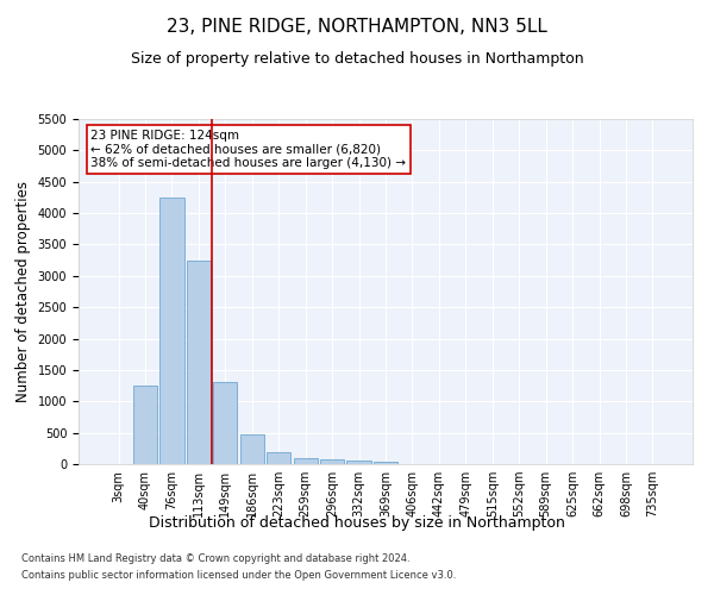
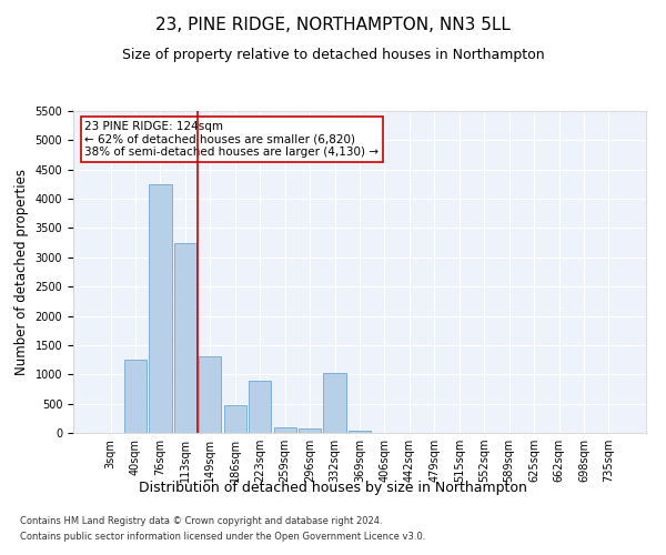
223sqm: 190 -> 900
332sqm: 50 -> 1020
